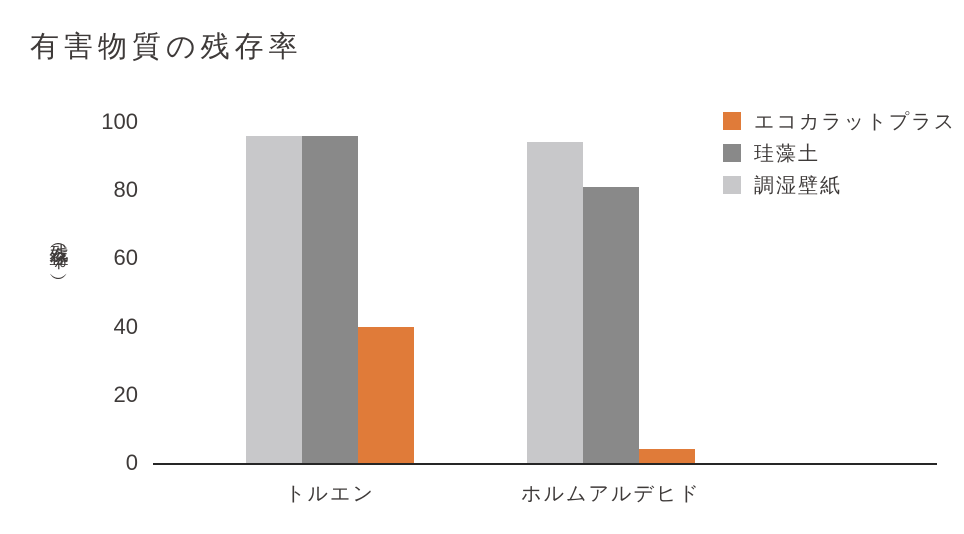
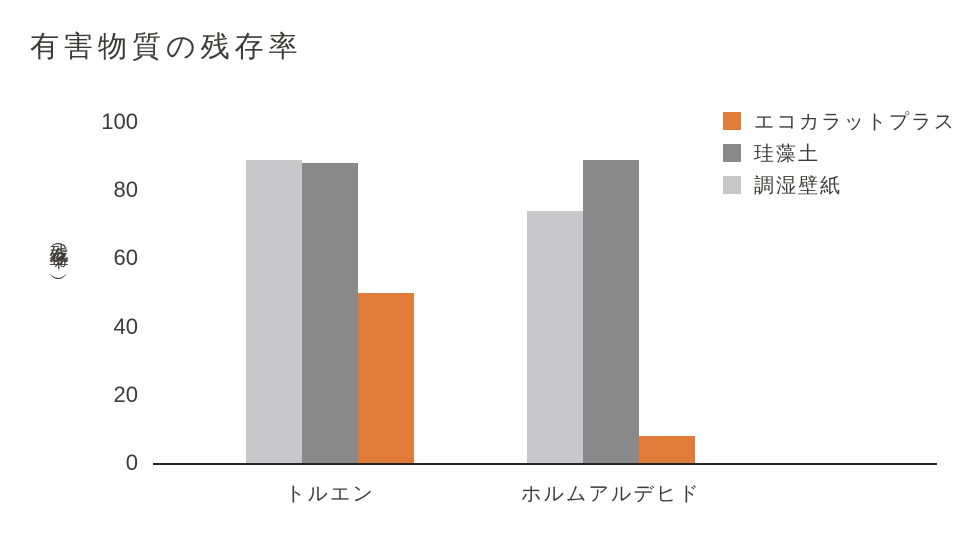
エコカラットプラス/トルエン: 40 -> 50
珪藻土/トルエン: 96 -> 88
調湿壁紙/トルエン: 96 -> 89
エコカラットプラス/ホルムアルデヒド: 4 -> 8
珪藻土/ホルムアルデヒド: 81 -> 89
調湿壁紙/ホルムアルデヒド: 94 -> 74
